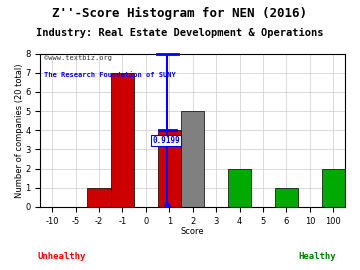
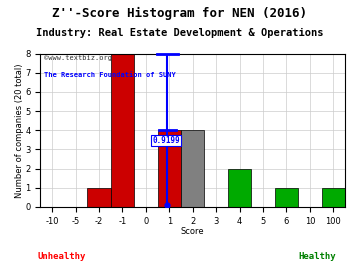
-1: 7 -> 8
2: 5 -> 4
100: 2 -> 1
